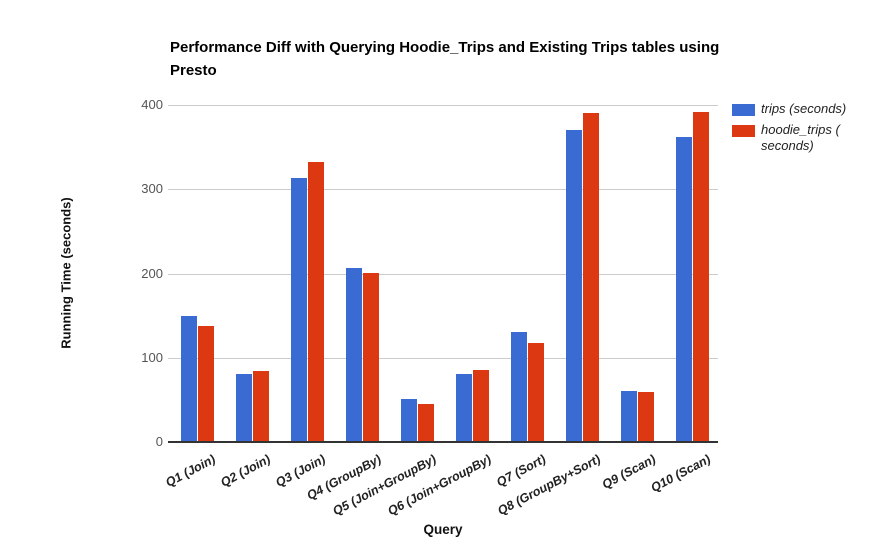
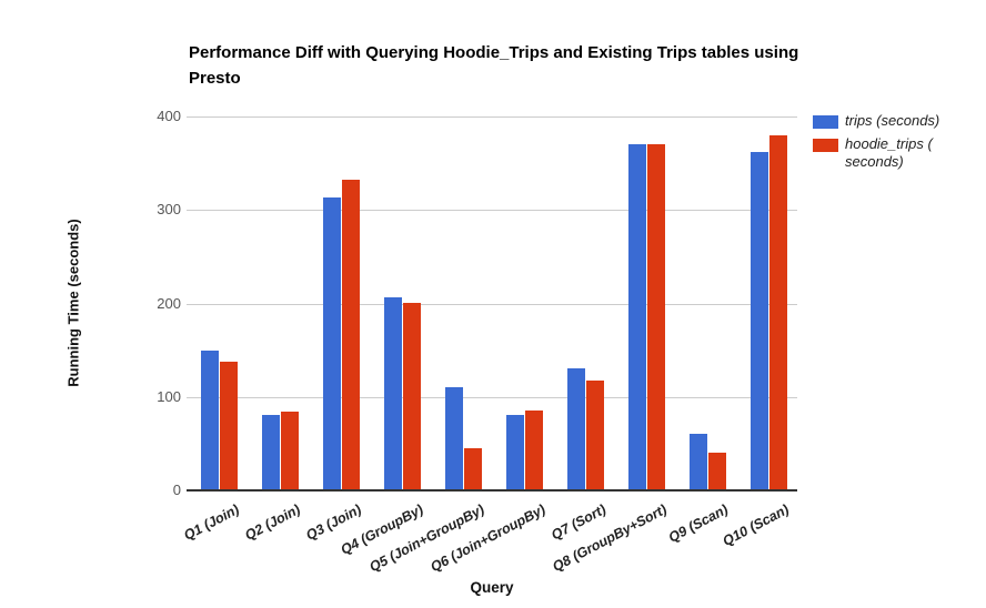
trips (seconds)/Q5 (Join+GroupBy): 50 -> 110
hoodie_trips ( seconds)/Q8 (GroupBy+Sort): 390 -> 370
hoodie_trips ( seconds)/Q9 (Scan): 60 -> 40
hoodie_trips ( seconds)/Q10 (Scan): 390 -> 380
